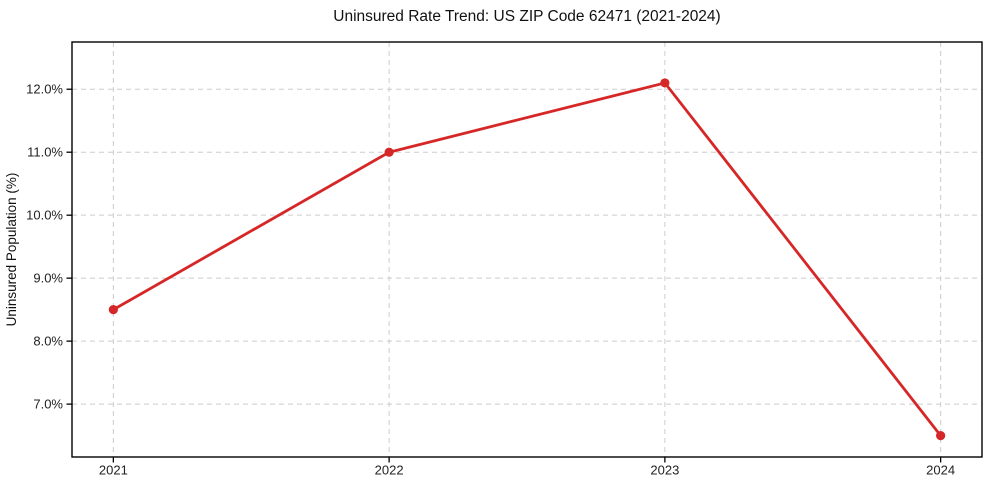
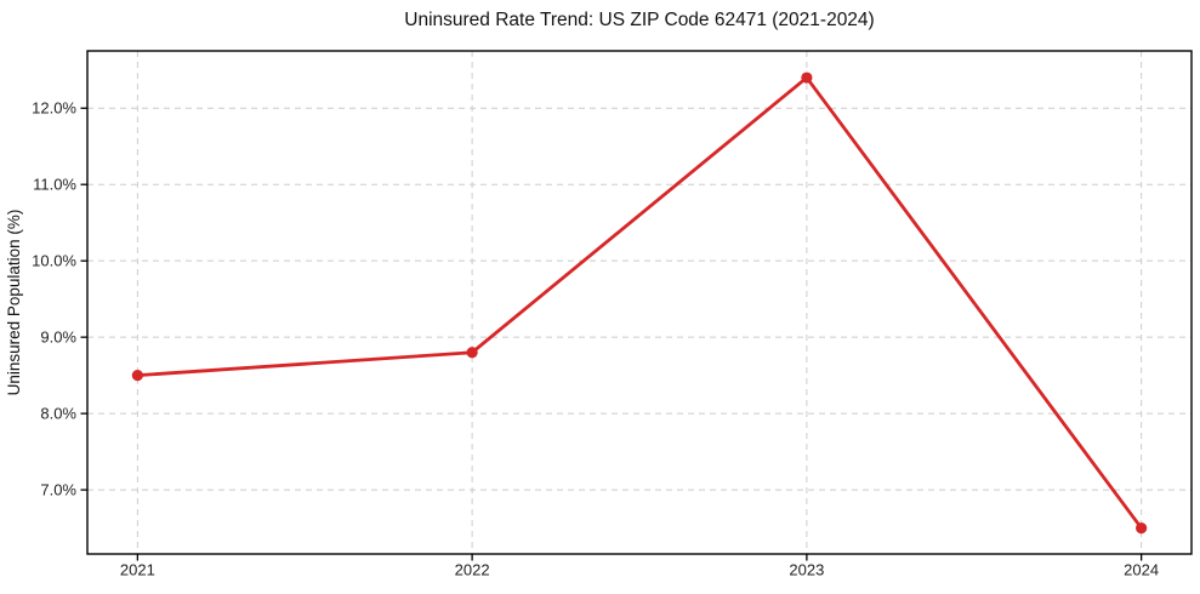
2022: 11.0% -> 8.8%
2023: 12.1% -> 12.4%
